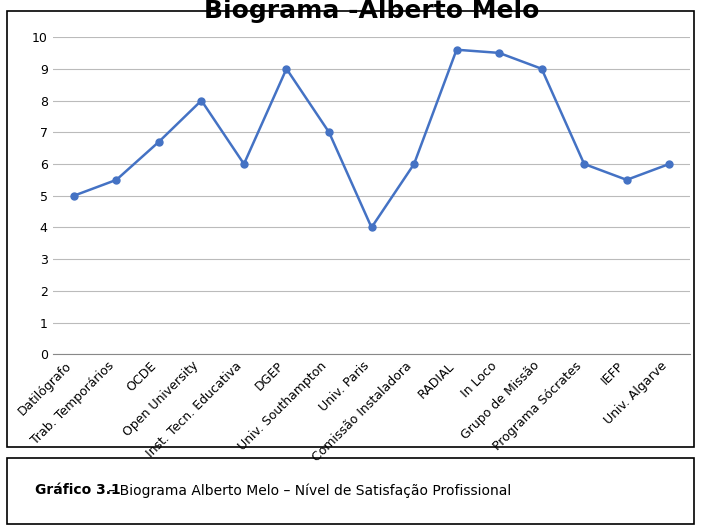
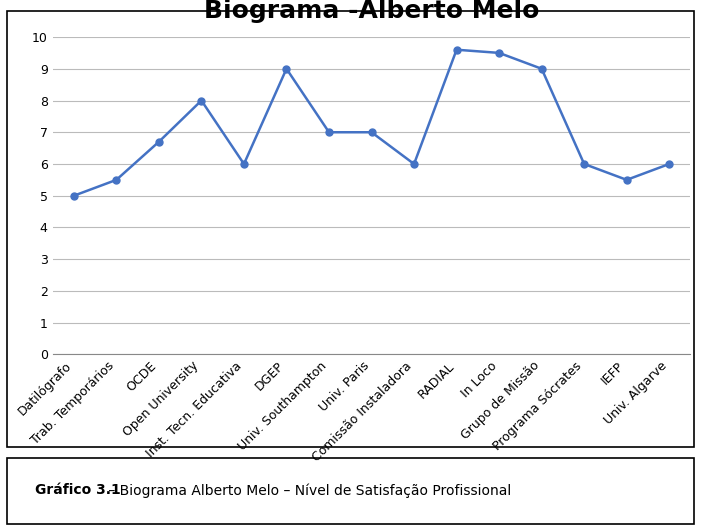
Univ. Paris: 4.0 -> 7.0
